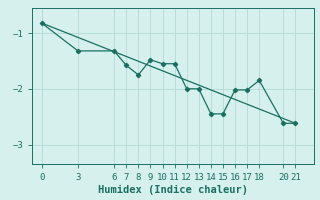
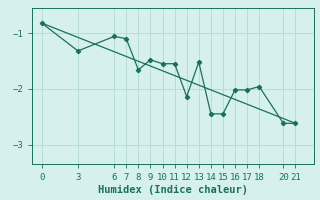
6: -1.32 -> -1.06
7: -1.58 -> -1.10
8: -1.75 -> -1.66
12: -2.00 -> -2.14
13: -2.00 -> -1.52
18: -1.85 -> -1.96
